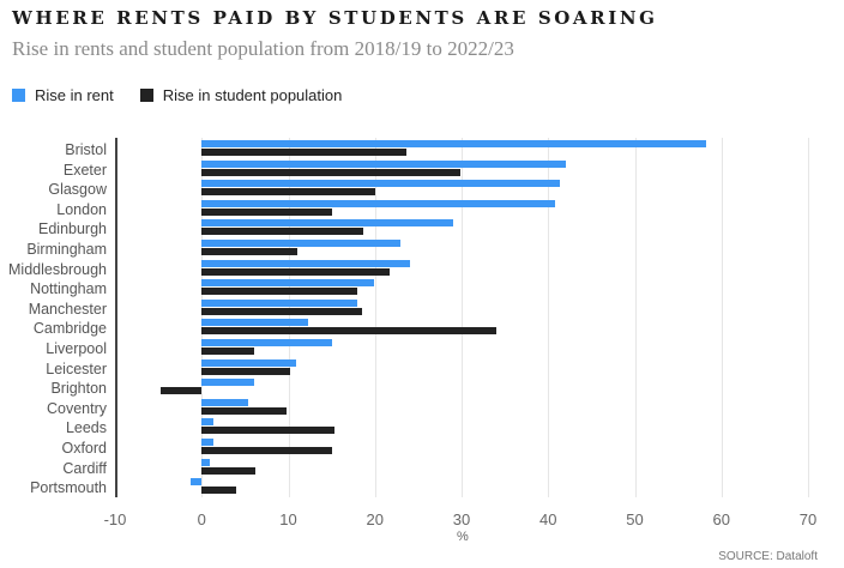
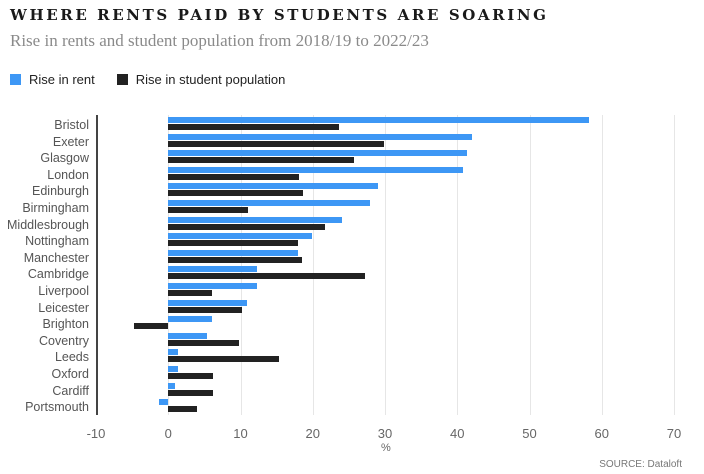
Rise in student population/Glasgow: 20 -> 26
Rise in student population/London: 15 -> 18
Rise in rent/Birmingham: 23 -> 28
Rise in student population/Cambridge: 34 -> 27
Rise in rent/Liverpool: 15 -> 12
Rise in student population/Oxford: 15 -> 6
